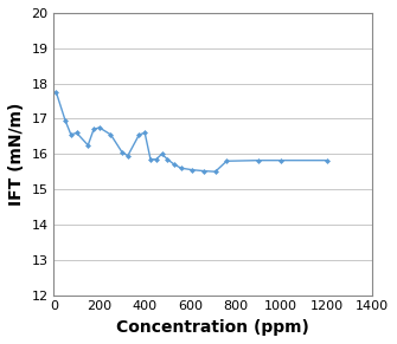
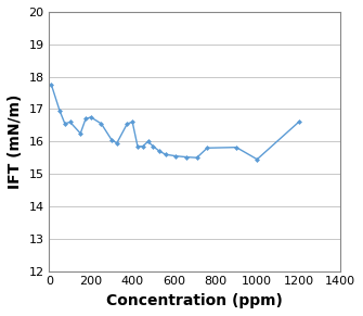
1000: 15.82 -> 15.45
1200: 15.82 -> 16.60
